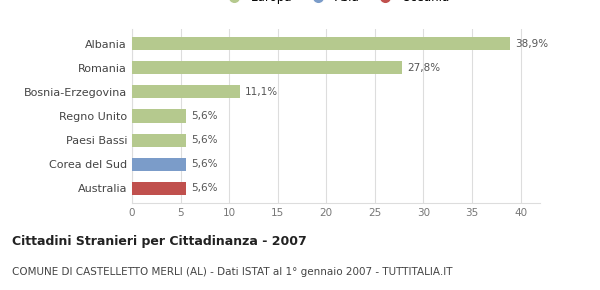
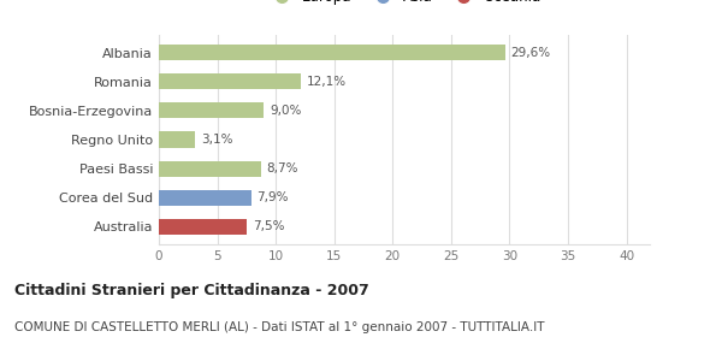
Albania: 38,9% -> 29,6%
Romania: 27,8% -> 12,1%
Bosnia-Erzegovina: 11,1% -> 9,0%
Regno Unito: 5,6% -> 3,1%
Paesi Bassi: 5,6% -> 8,7%
Corea del Sud: 5,6% -> 7,9%
Australia: 5,6% -> 7,5%
